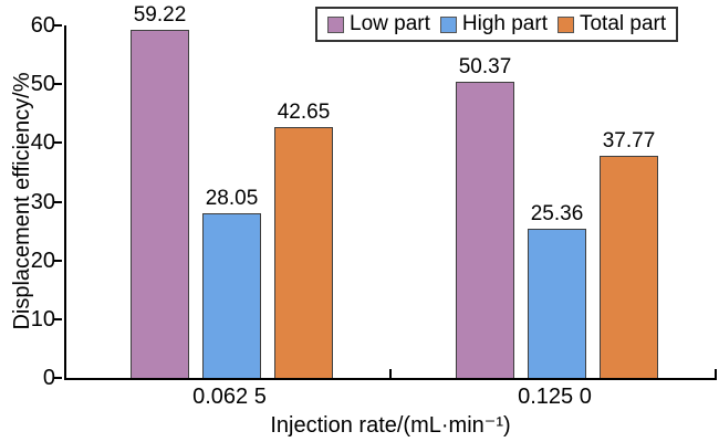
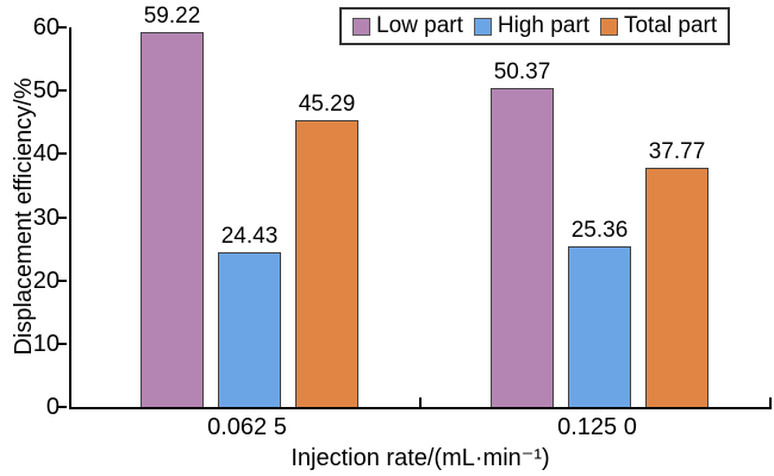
High part/0.062 5: 28.05 -> 24.43
Total part/0.062 5: 42.65 -> 45.29
